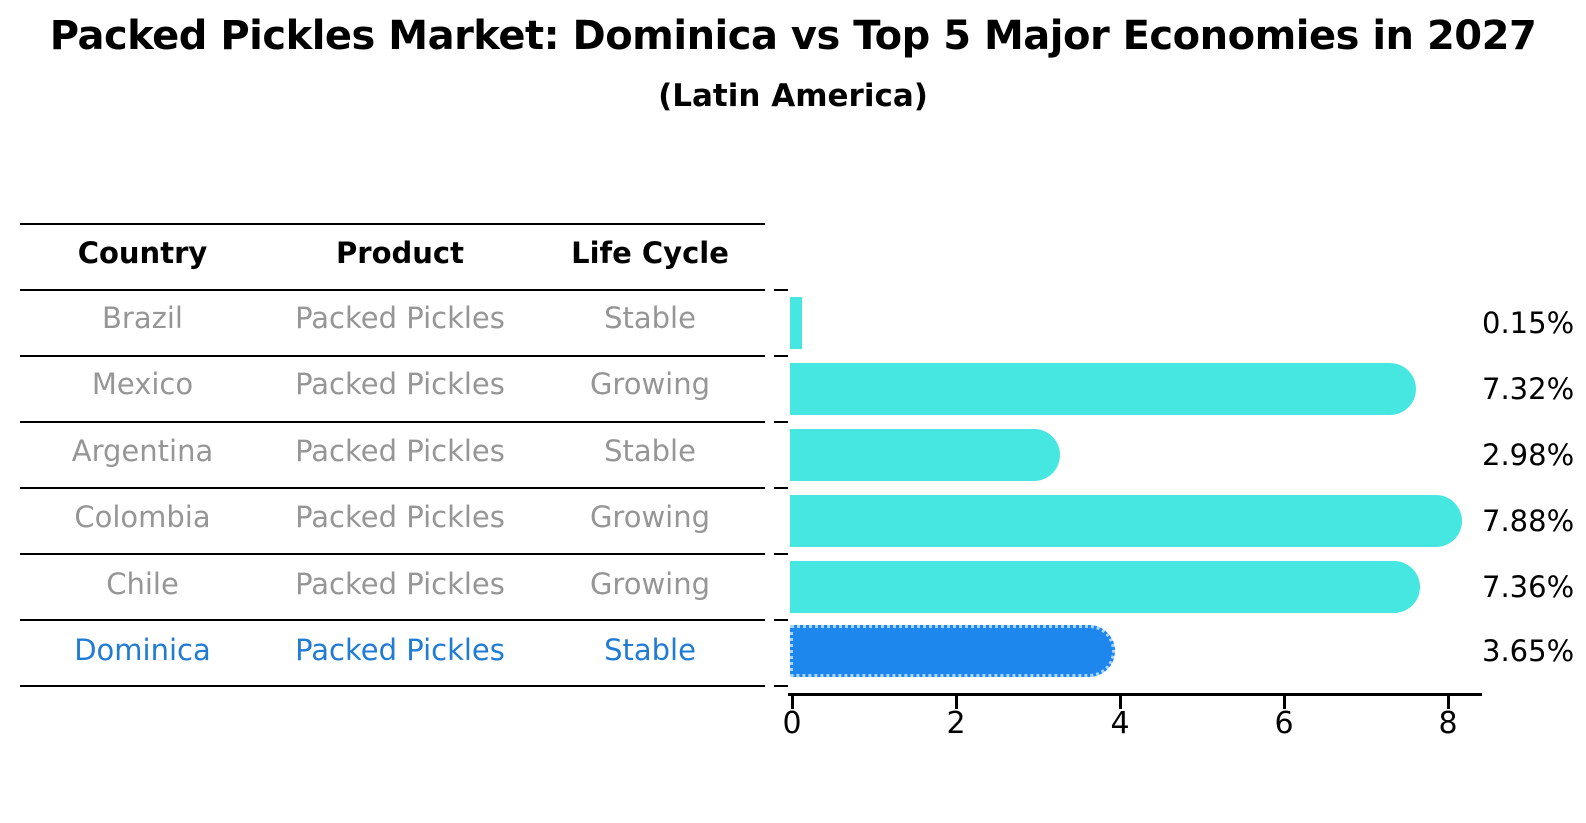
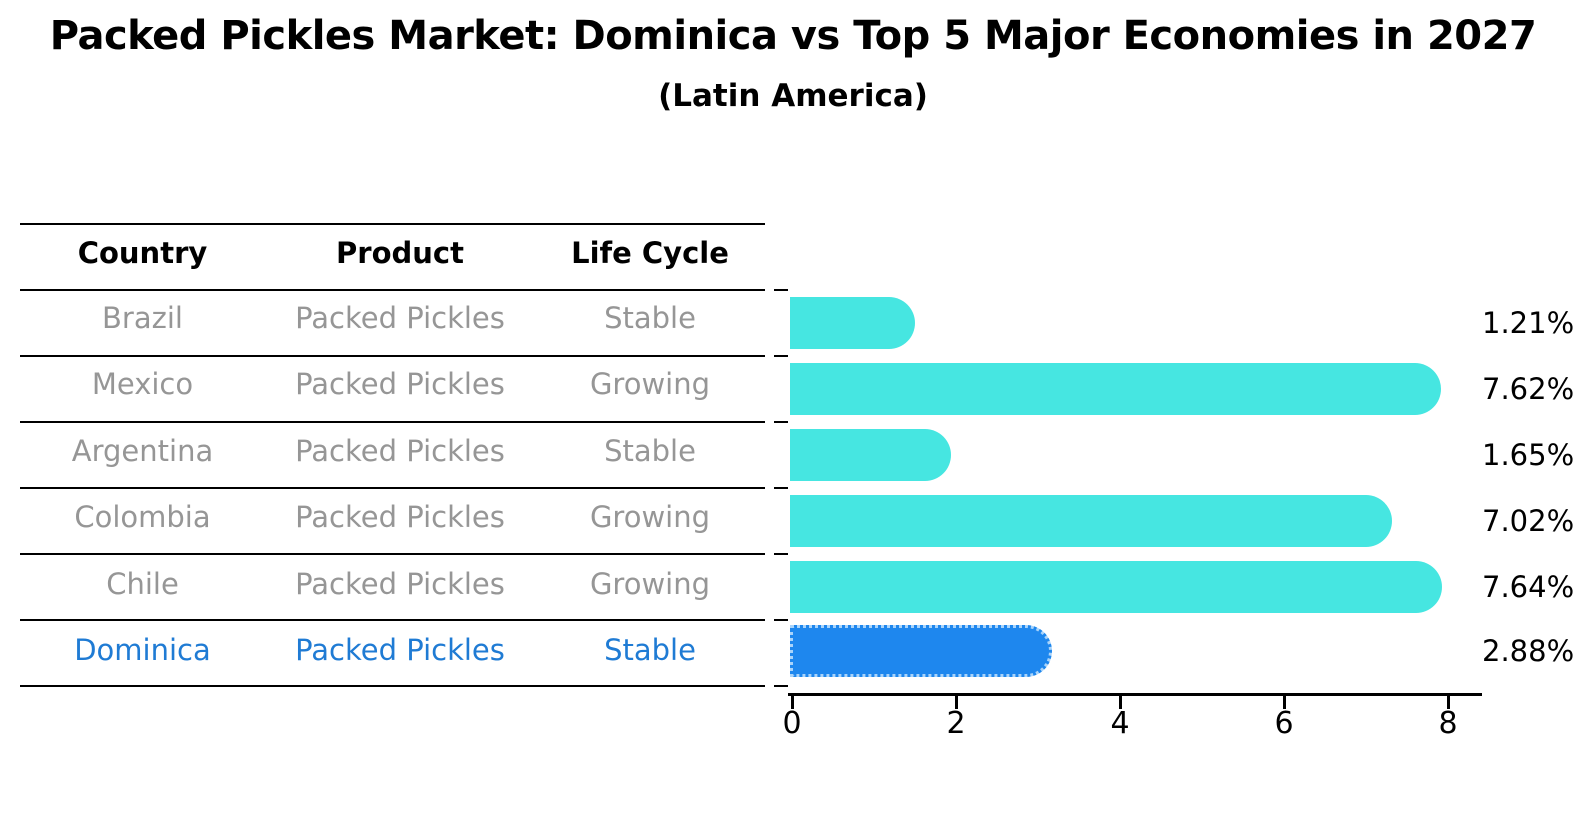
Brazil: 0.15% -> 1.21%
Mexico: 7.32% -> 7.62%
Argentina: 2.98% -> 1.65%
Colombia: 7.88% -> 7.02%
Chile: 7.36% -> 7.64%
Dominica: 3.65% -> 2.88%
